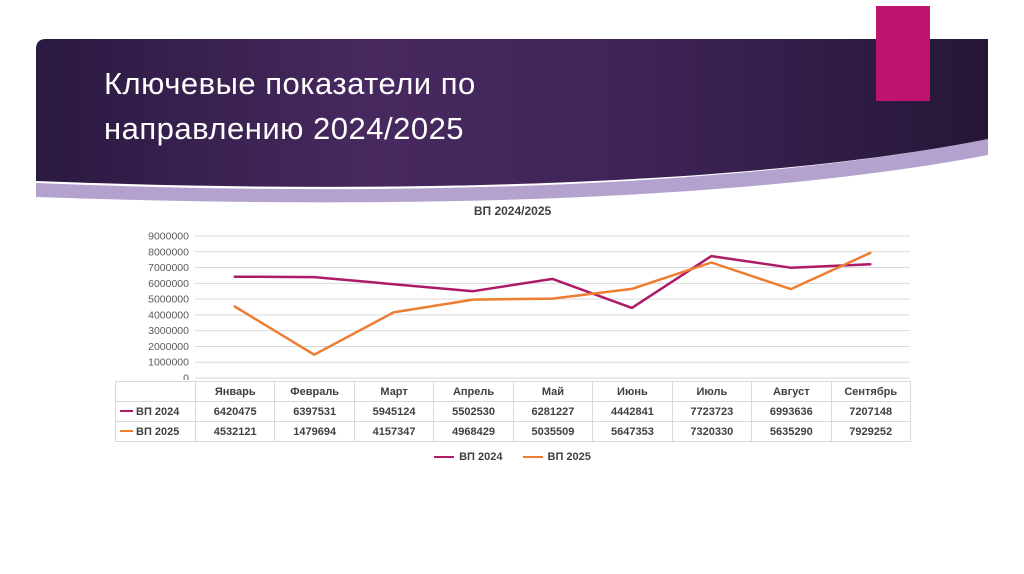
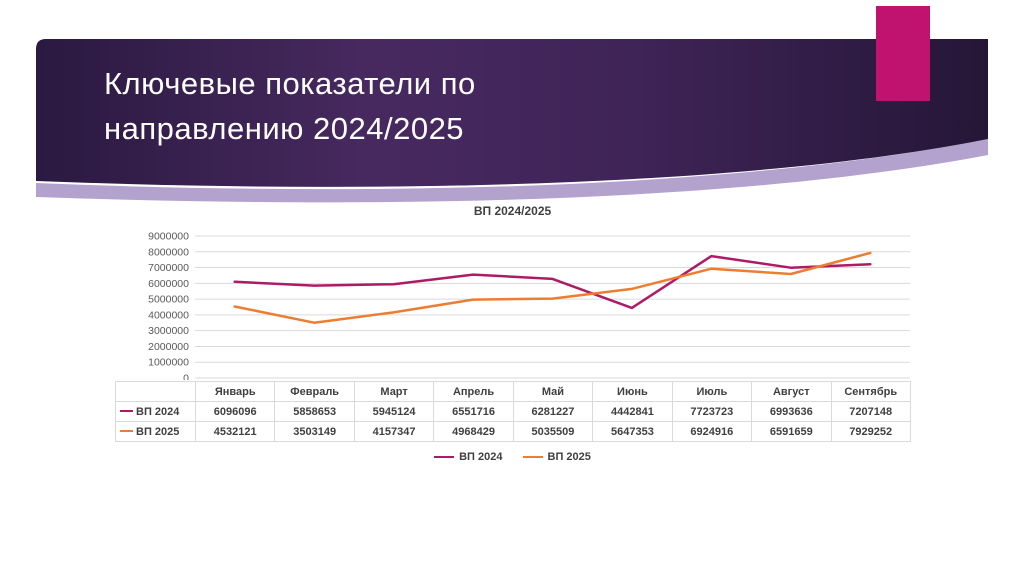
ВП 2024/Январь: 6420475 -> 6096096
ВП 2024/Февраль: 6397531 -> 5858653
ВП 2025/Февраль: 1479694 -> 3503149
ВП 2024/Апрель: 5502530 -> 6551716
ВП 2025/Июль: 7320330 -> 6924916
ВП 2025/Август: 5635290 -> 6591659
